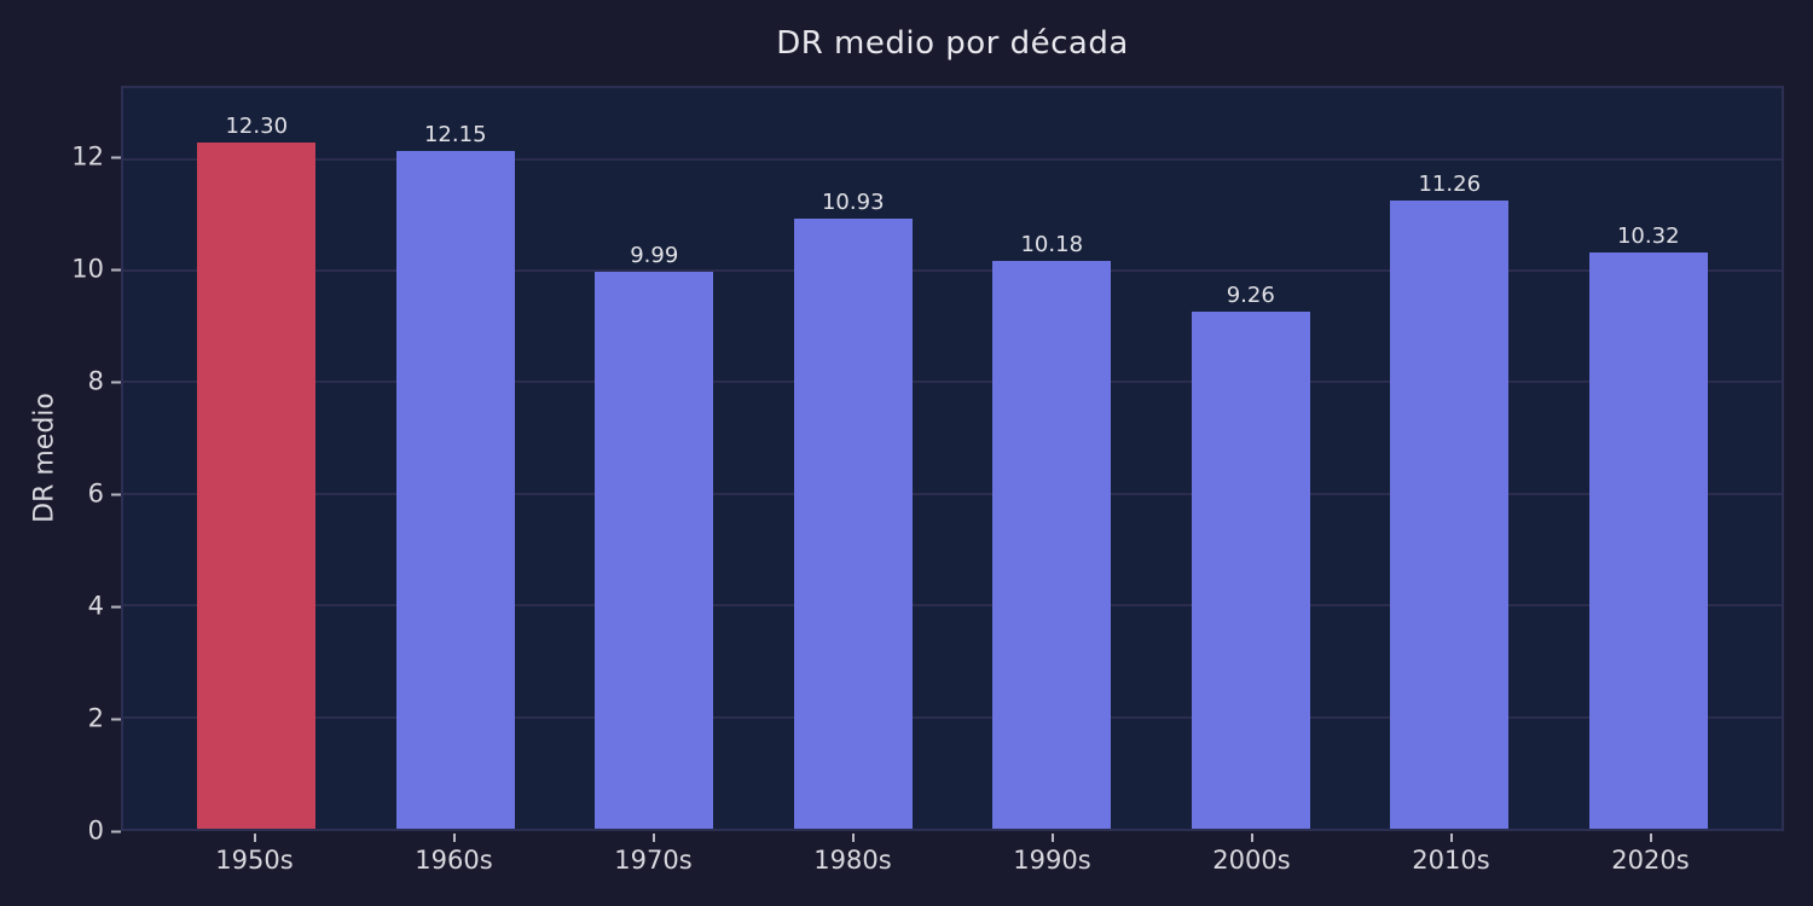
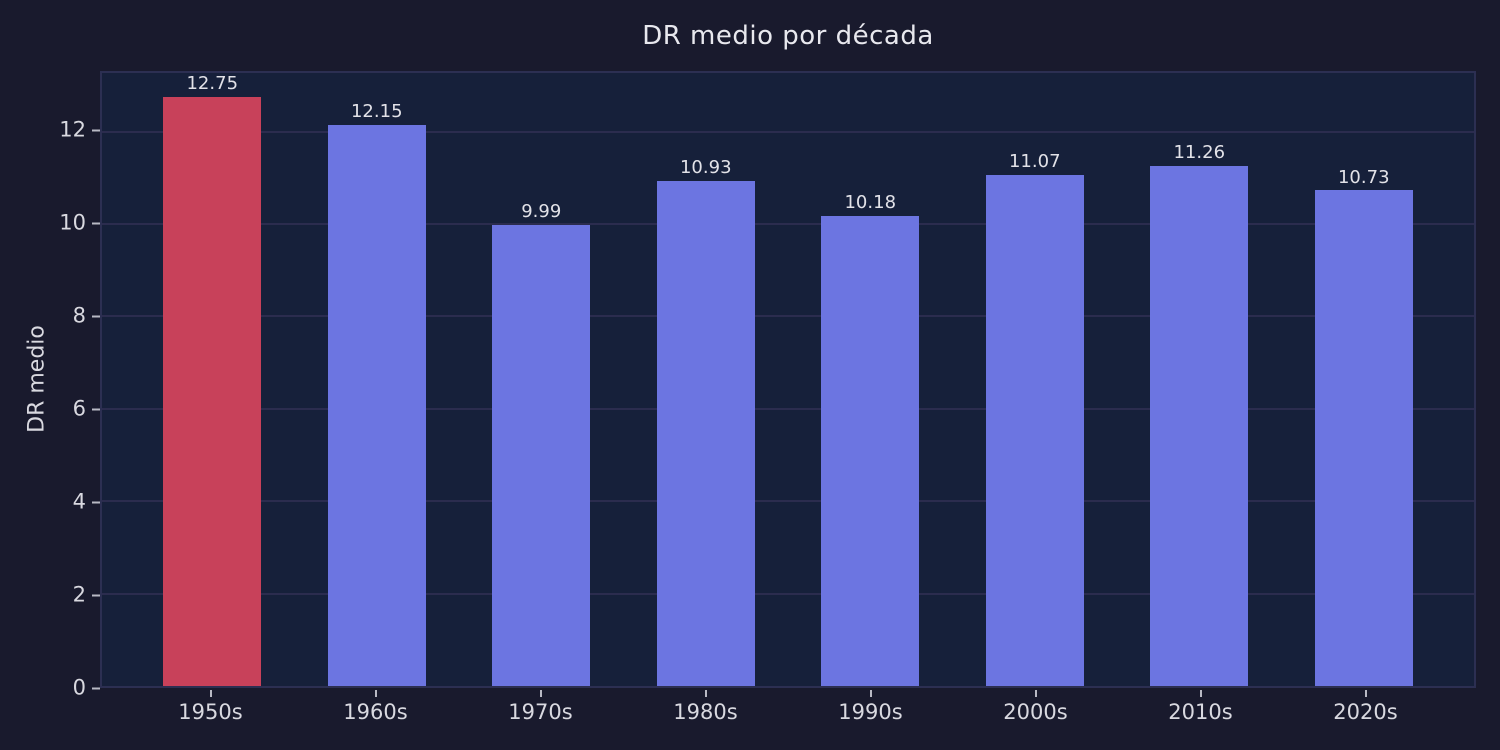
1950s: 12.30 -> 12.75
2000s: 9.26 -> 11.07
2020s: 10.32 -> 10.73
